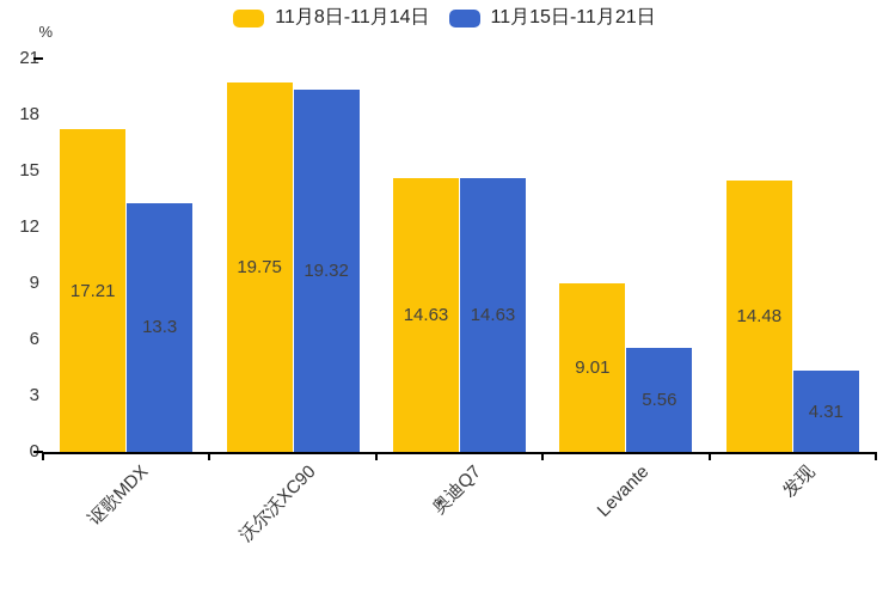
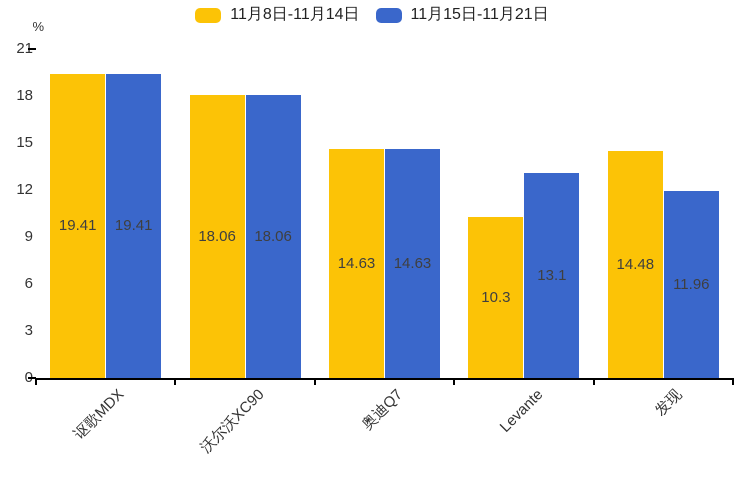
11月8日-11月14日/讴歌MDX: 17.21 -> 19.41
11月15日-11月21日/讴歌MDX: 13.3 -> 19.41
11月8日-11月14日/沃尔沃XC90: 19.75 -> 18.06
11月15日-11月21日/沃尔沃XC90: 19.32 -> 18.06
11月8日-11月14日/Levante: 9.01 -> 10.3
11月15日-11月21日/Levante: 5.56 -> 13.1
11月15日-11月21日/发现: 4.31 -> 11.96
